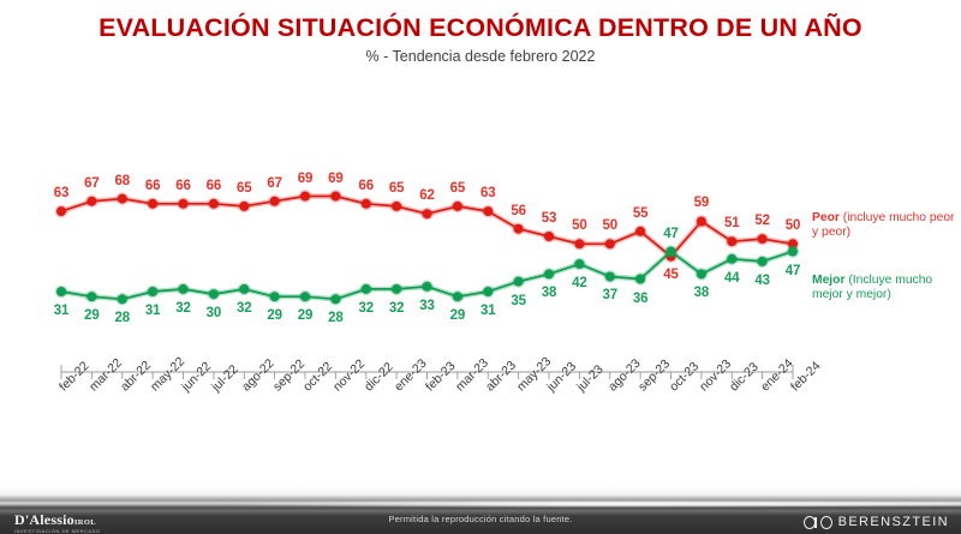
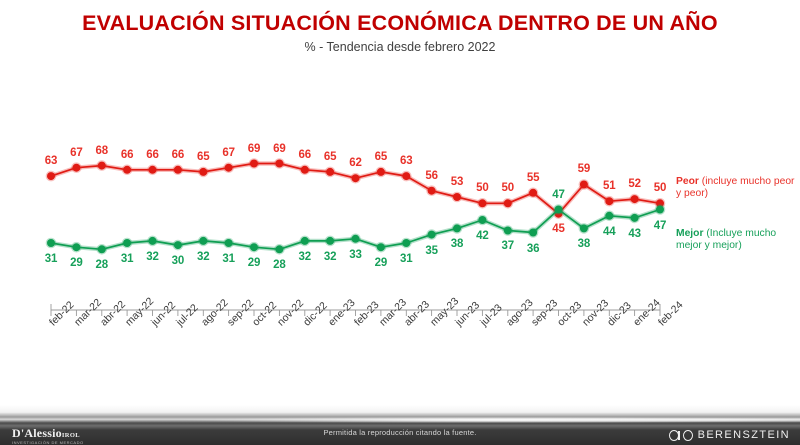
Mejor (Incluye mucho mejor y mejor)/sep-22: 29 -> 31
